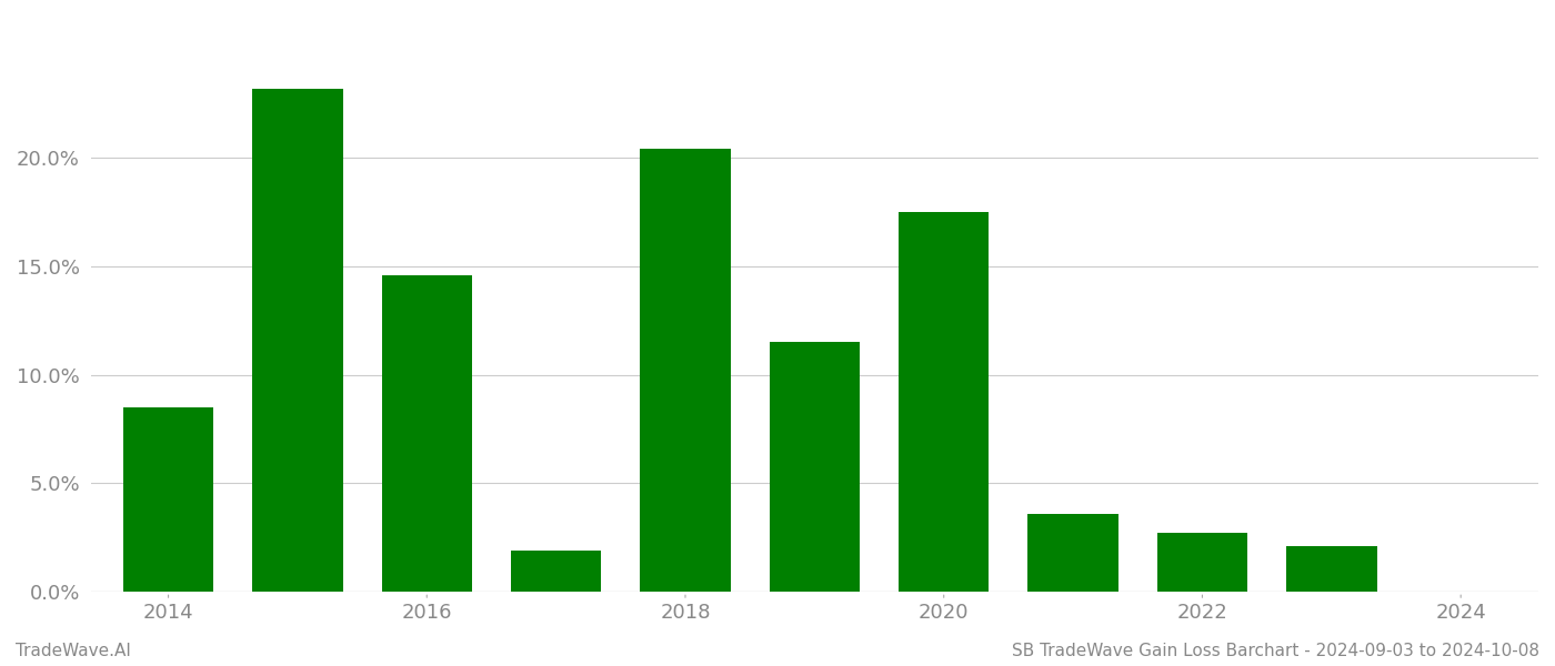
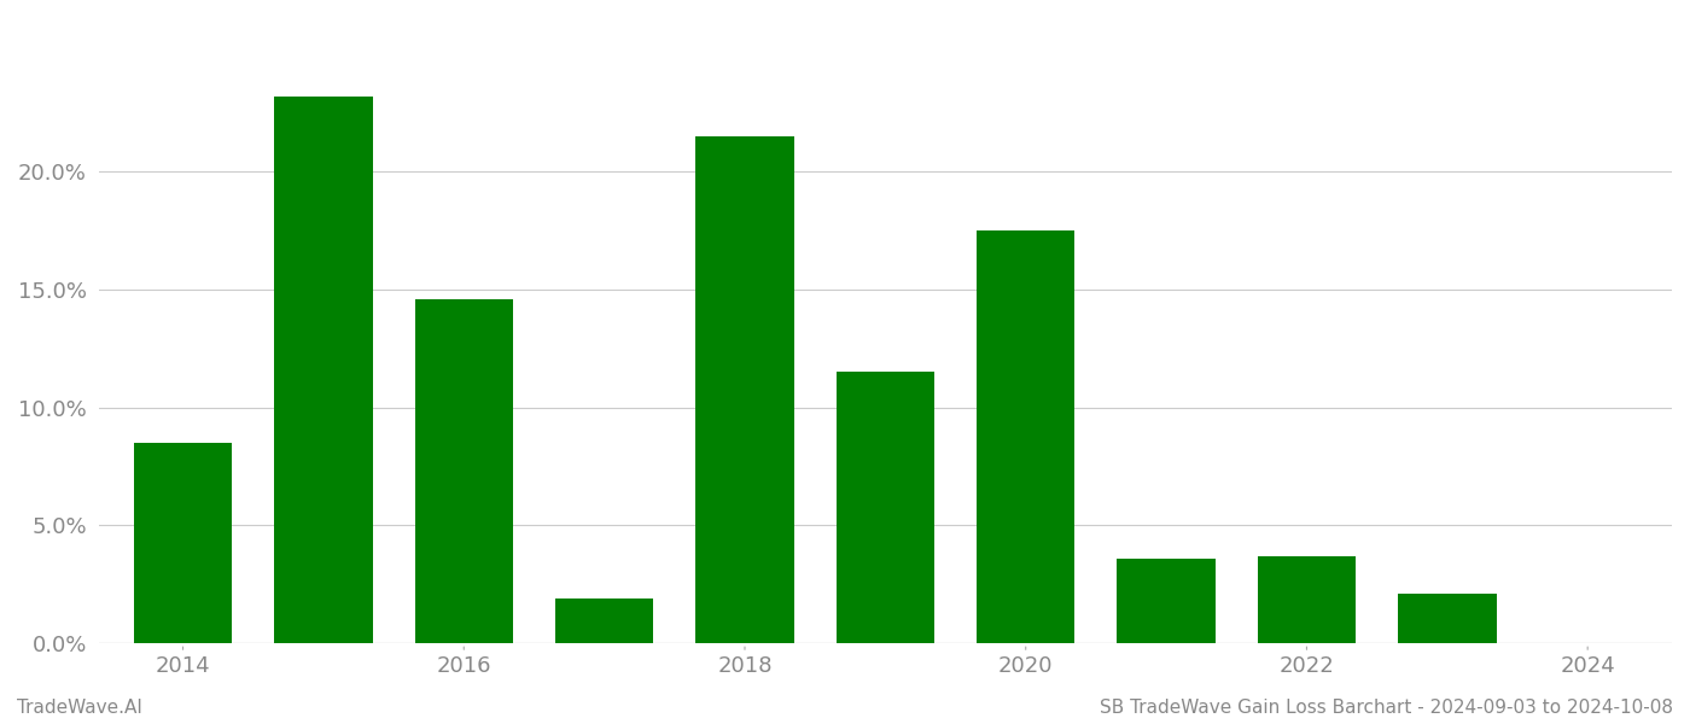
2018: 20.4% -> 21.5%
2022: 2.7% -> 3.7%
